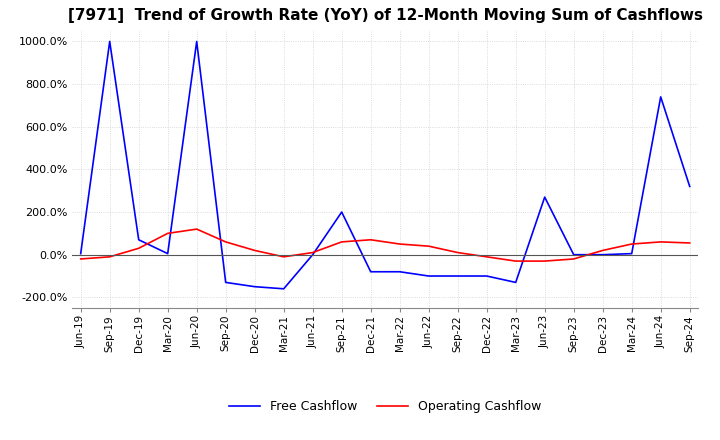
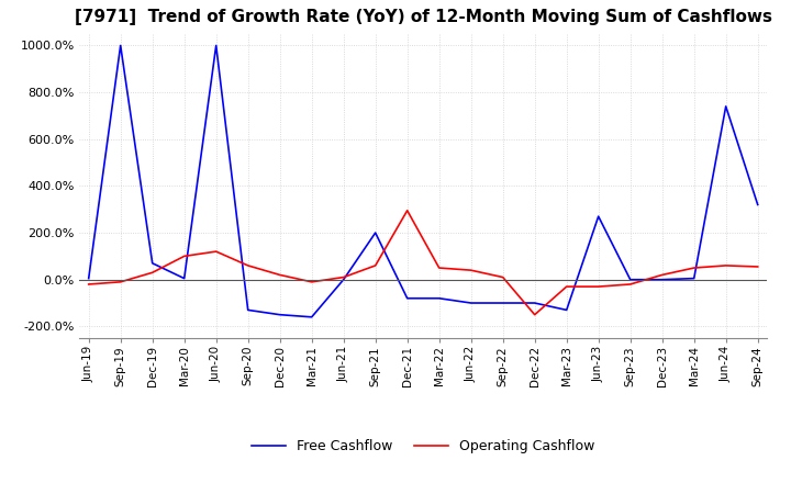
Operating Cashflow/Dec-21: 70% -> 295%
Operating Cashflow/Dec-22: -10% -> -150%
